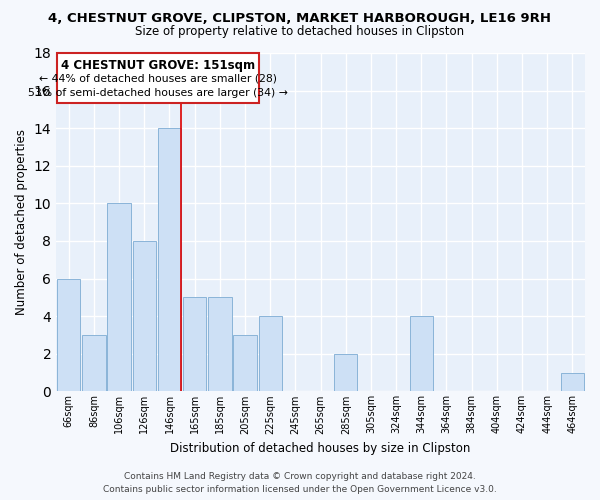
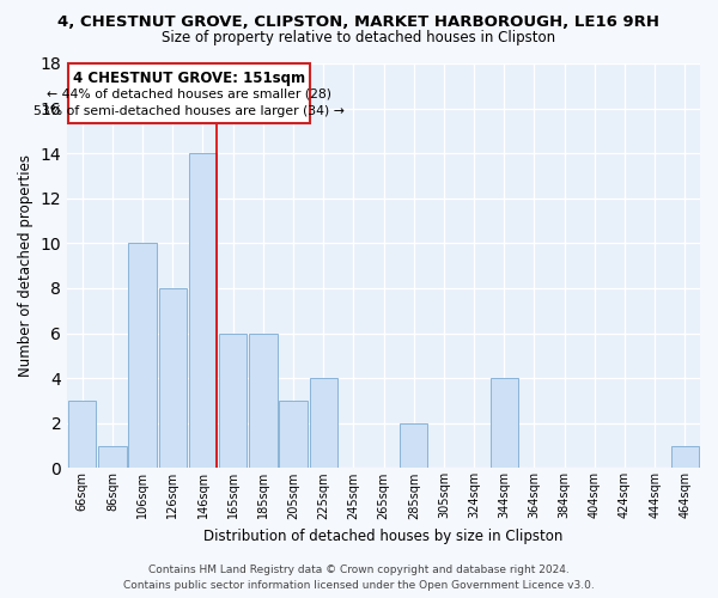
66sqm: 6 -> 3
86sqm: 3 -> 1
165sqm: 5 -> 6
185sqm: 5 -> 6
